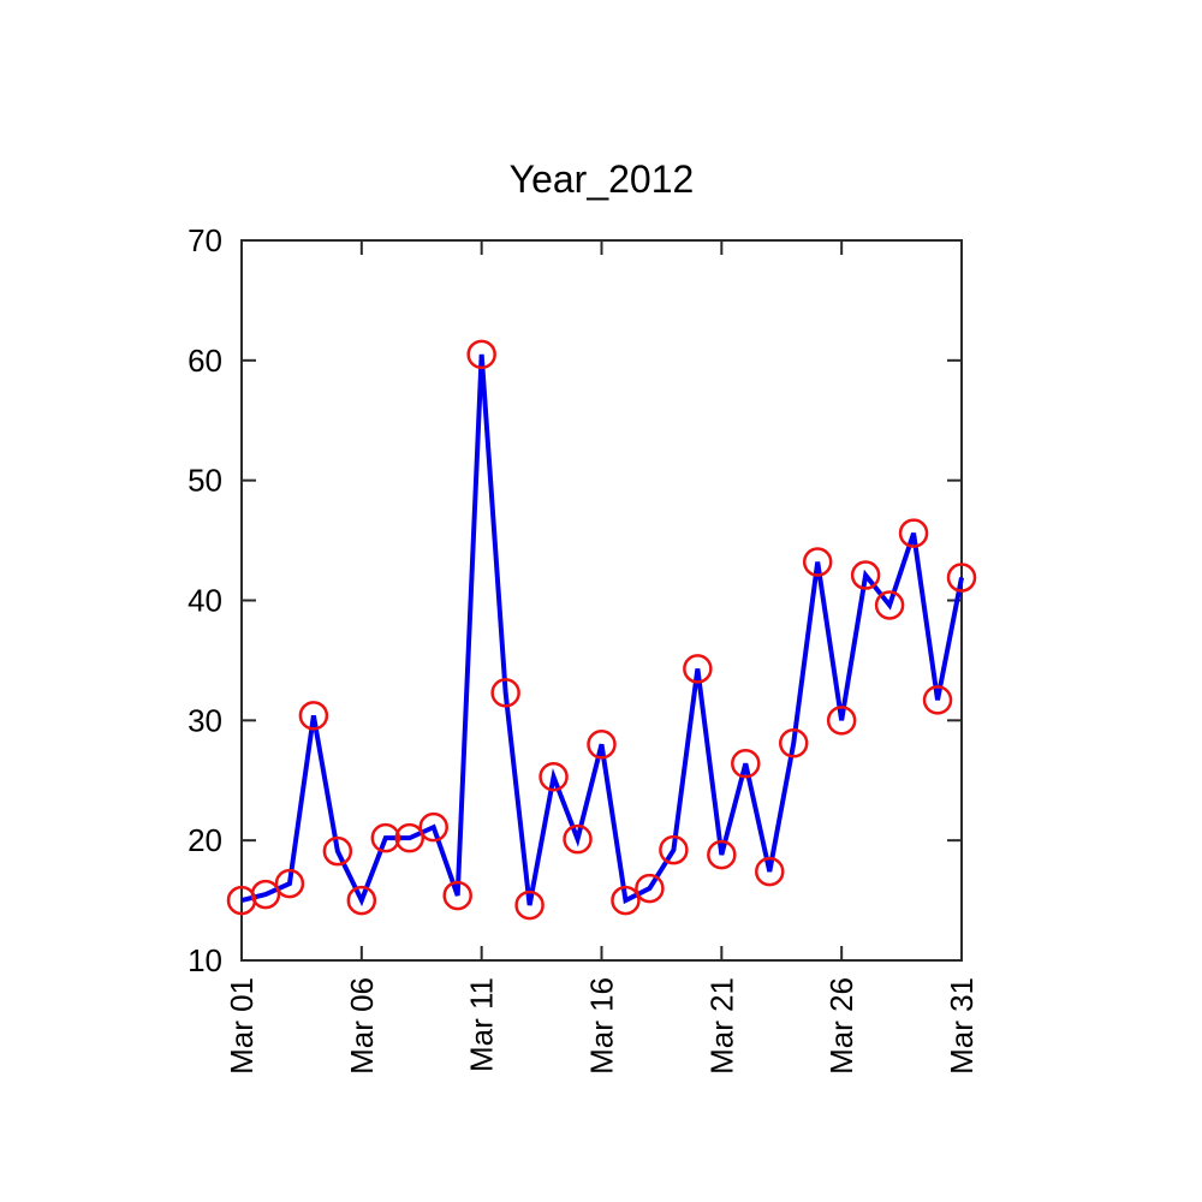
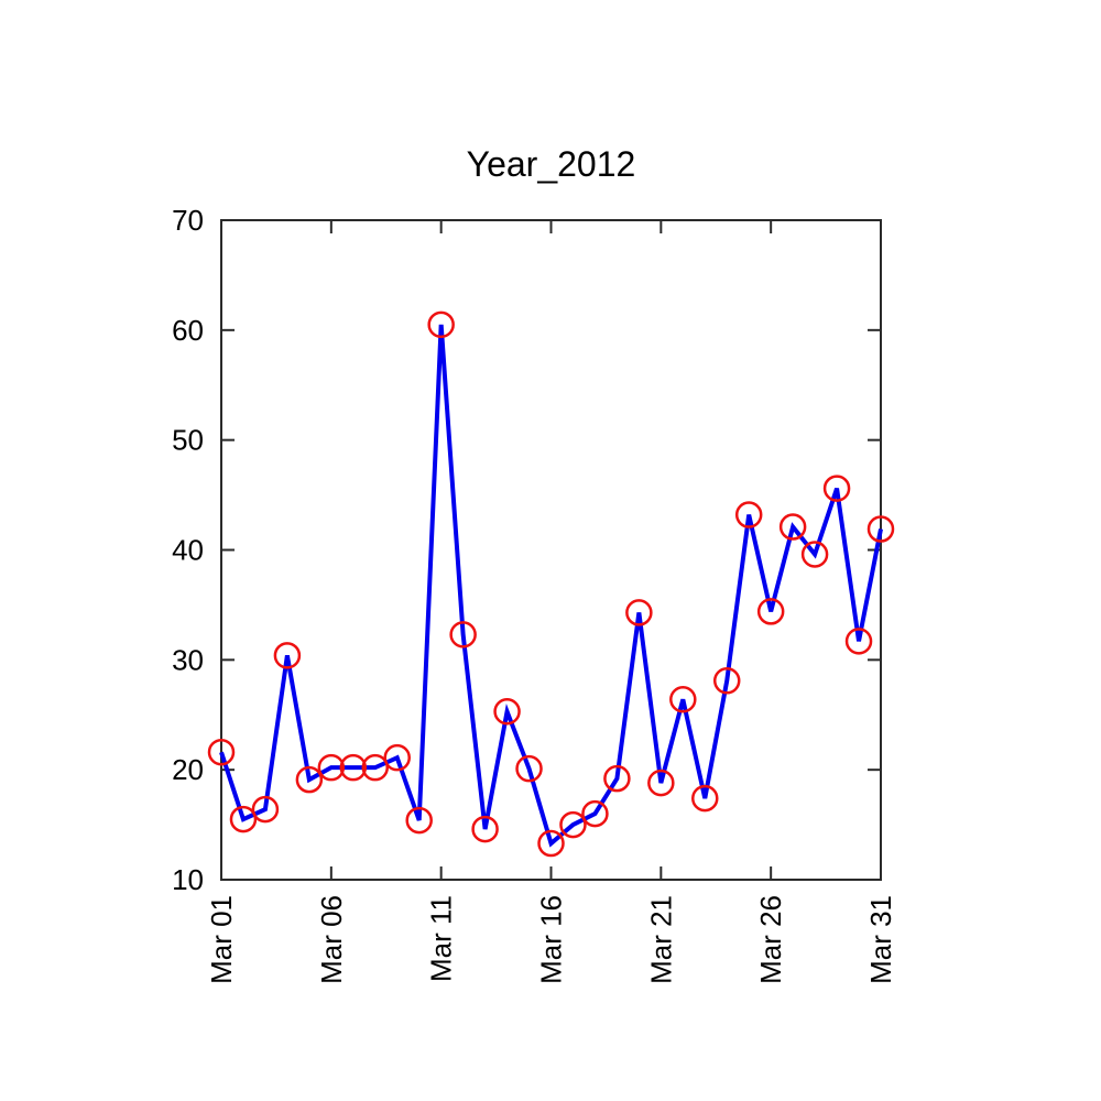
Mar 01: 15 -> 22
Mar 06: 15 -> 20
Mar 16: 28 -> 13
Mar 26: 30 -> 34
